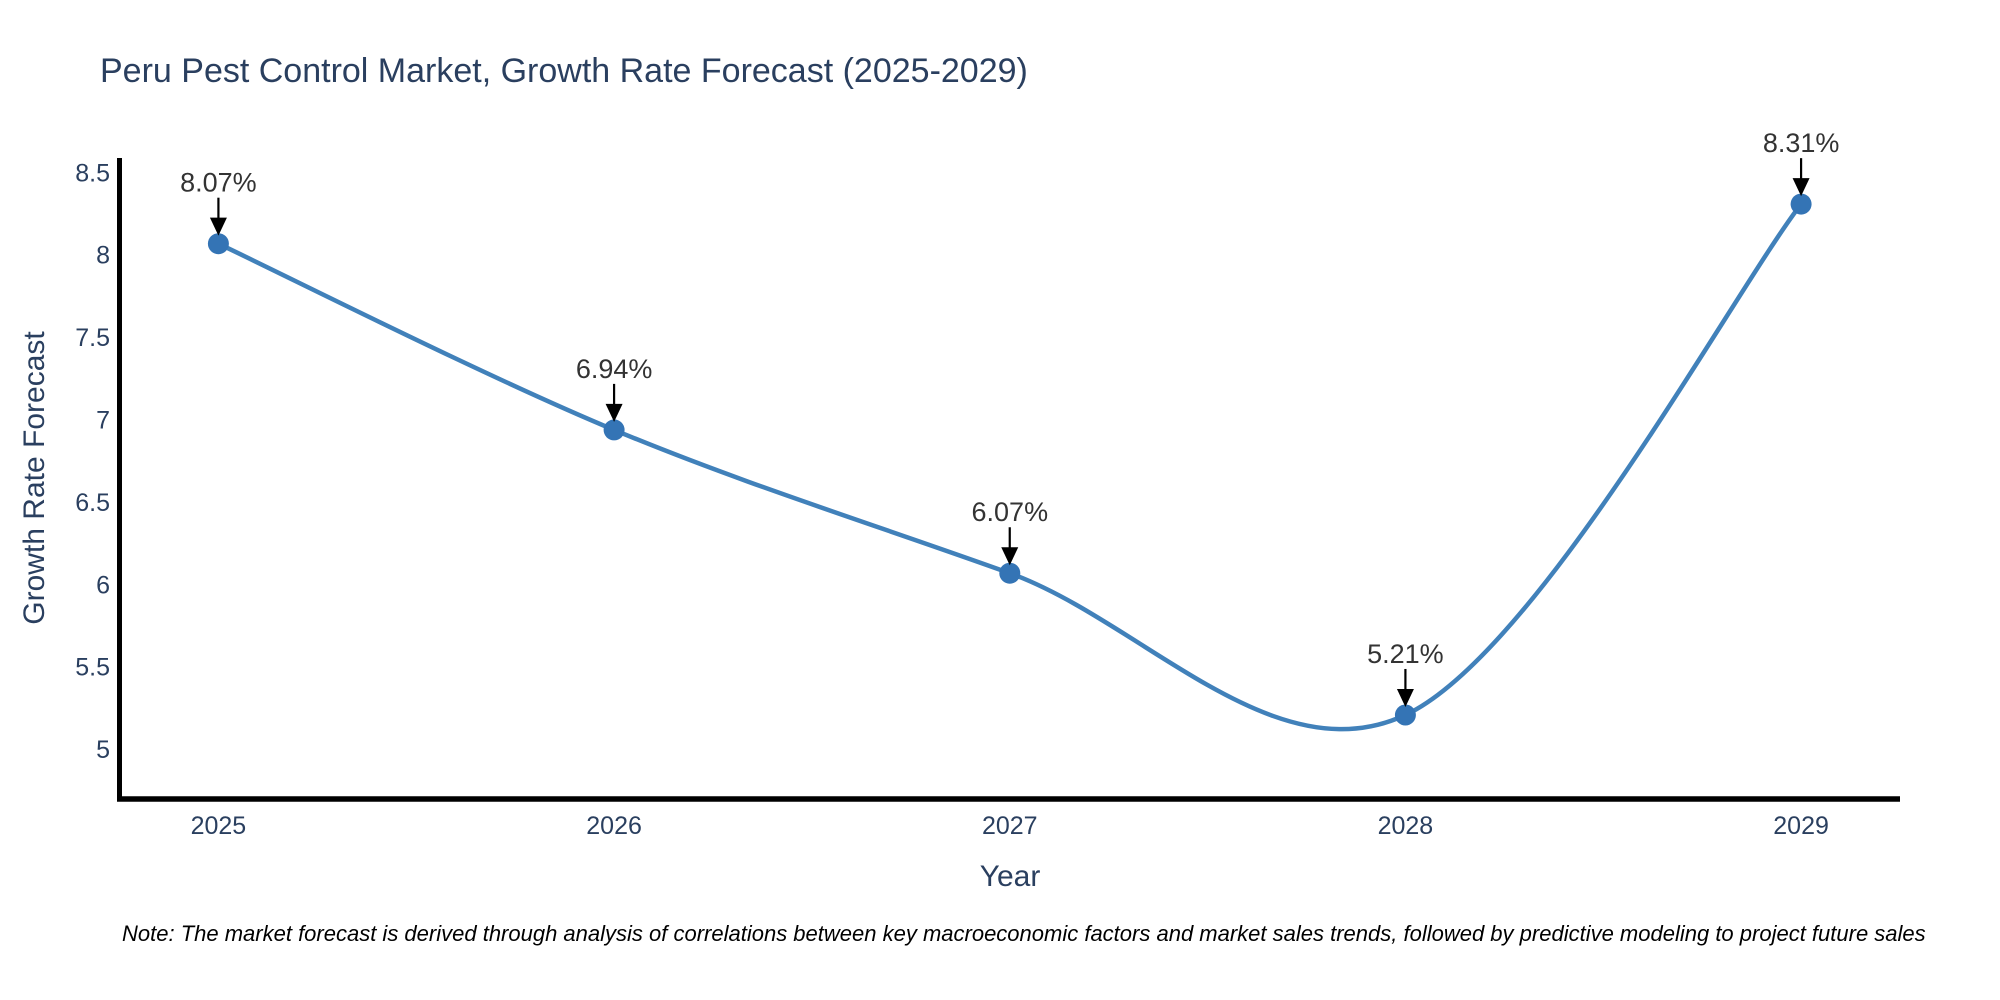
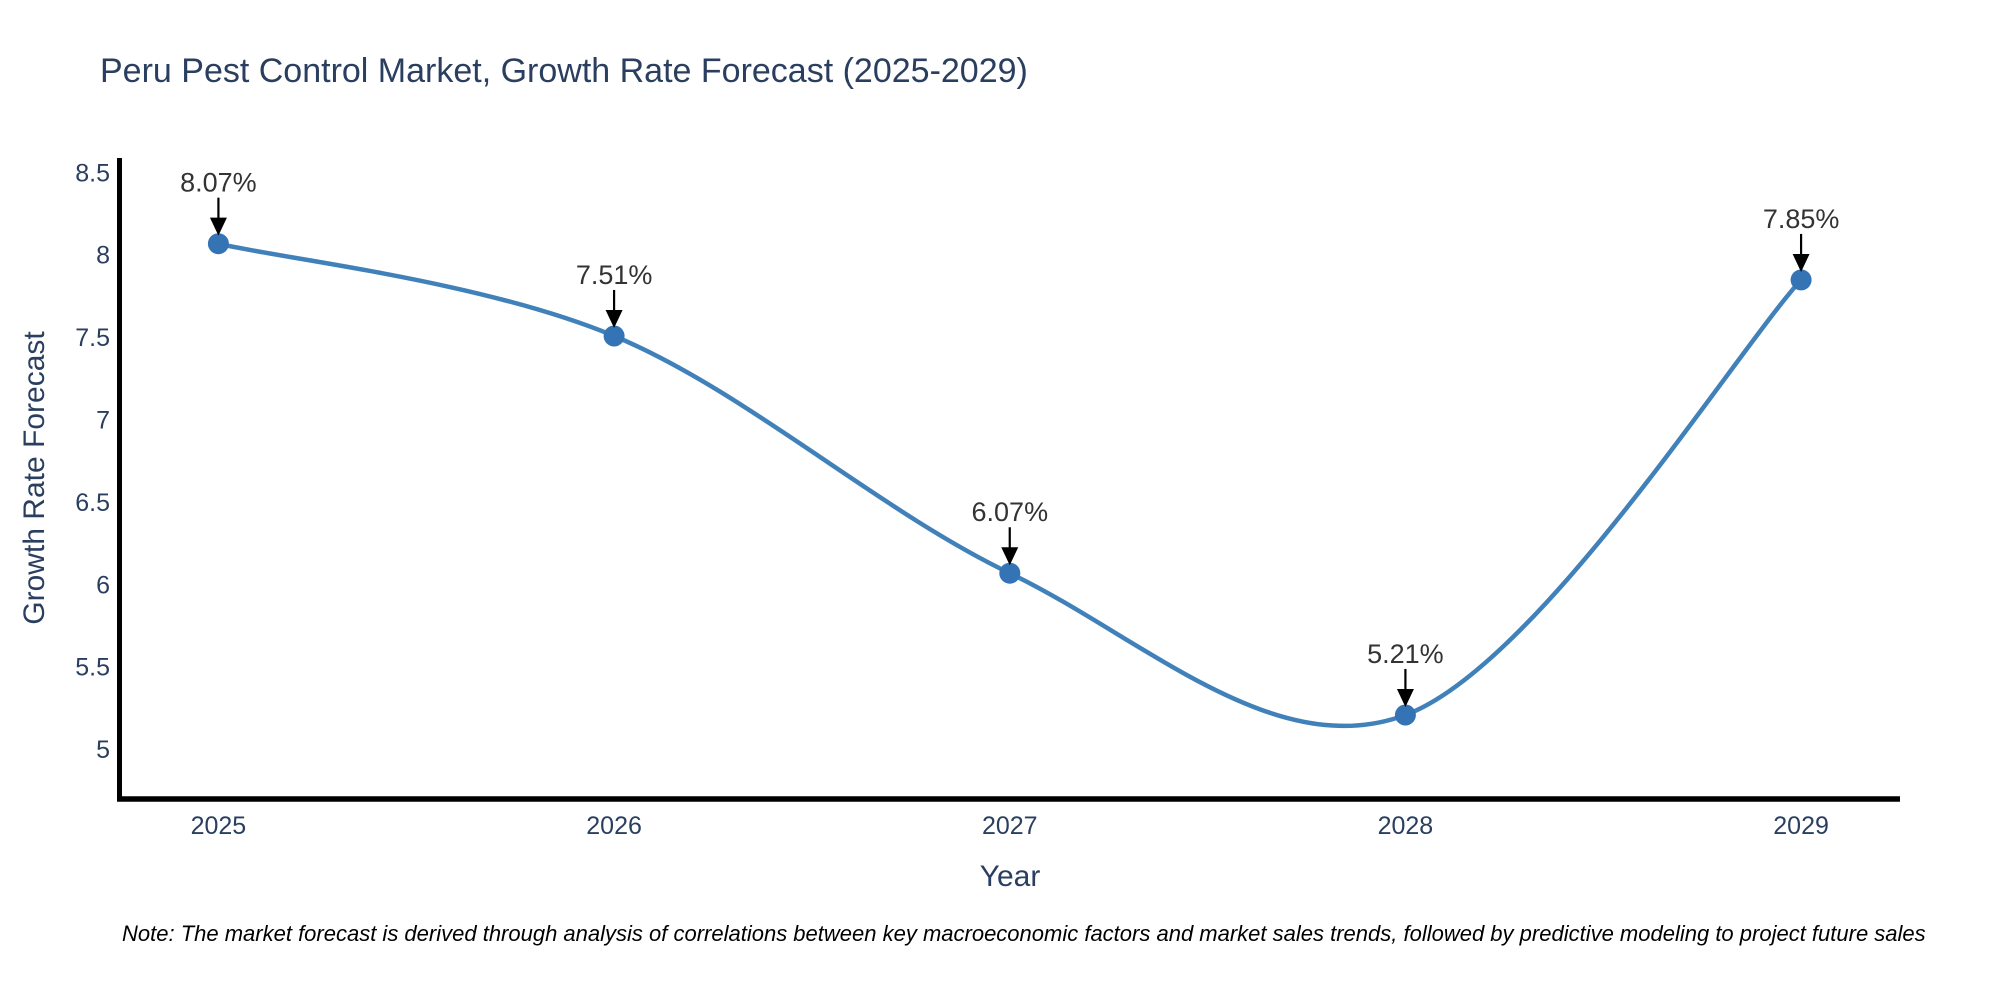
2026: 6.94% -> 7.51%
2029: 8.31% -> 7.85%
